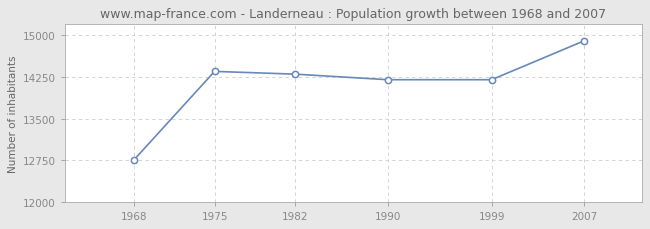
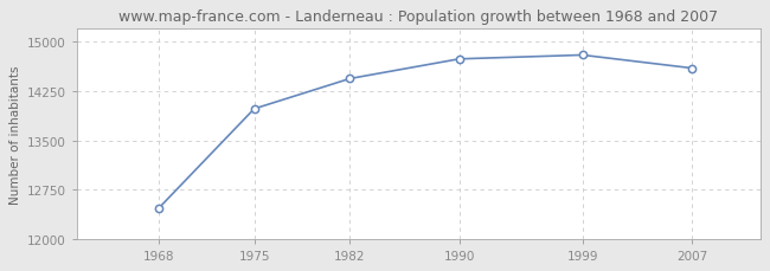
1968: 12750 -> 12460
1975: 14350 -> 13980
1982: 14300 -> 14440
1990: 14200 -> 14740
1999: 14200 -> 14800
2007: 14900 -> 14600
